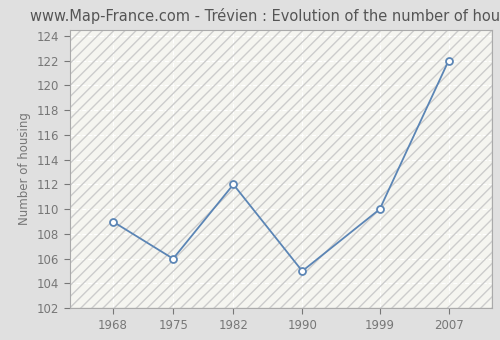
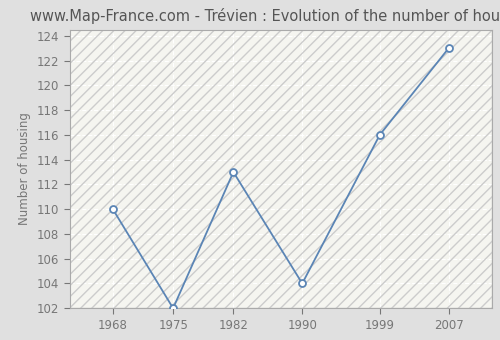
1968: 109 -> 110
1975: 106 -> 102
1982: 112 -> 113
1990: 105 -> 104
1999: 110 -> 116
2007: 122 -> 123
